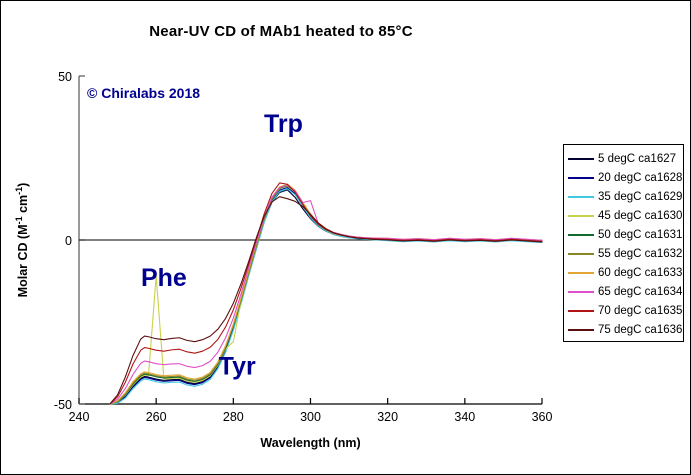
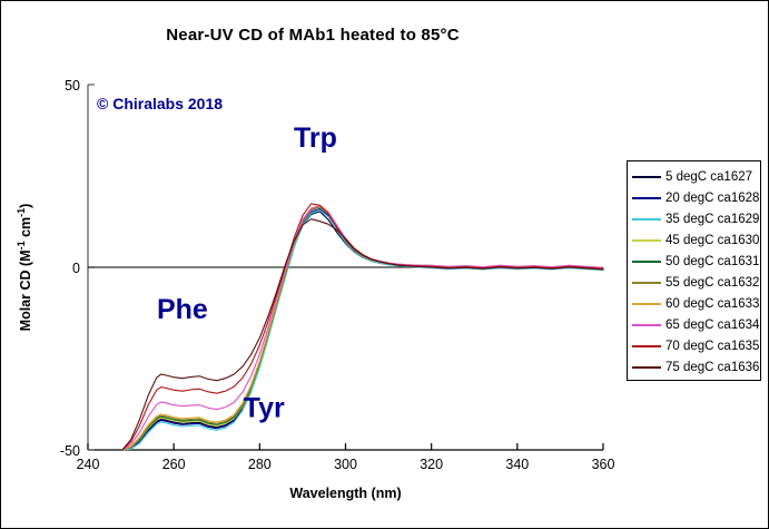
45 degC ca1630/260: -11 -> -42
45 degC ca1630/280: -31 -> -27
65 degC ca1634/300: 12 -> 8
